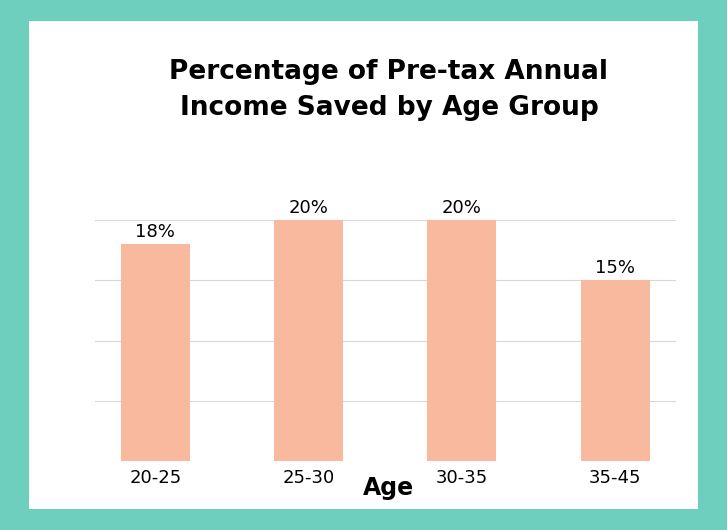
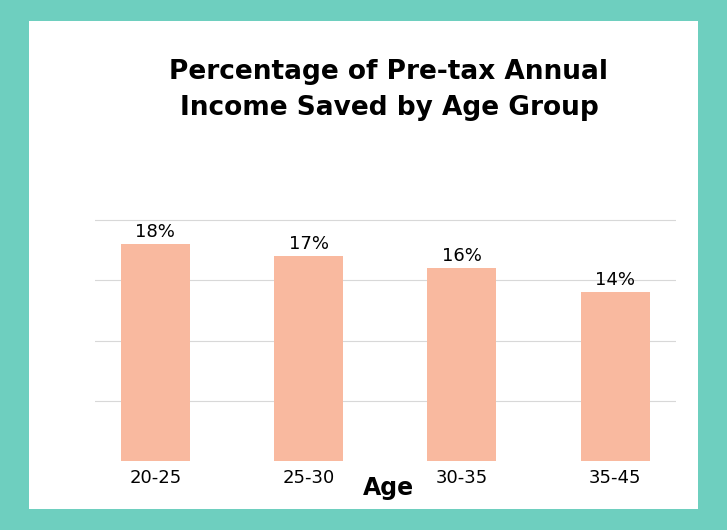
25-30: 20% -> 17%
30-35: 20% -> 16%
35-45: 15% -> 14%
